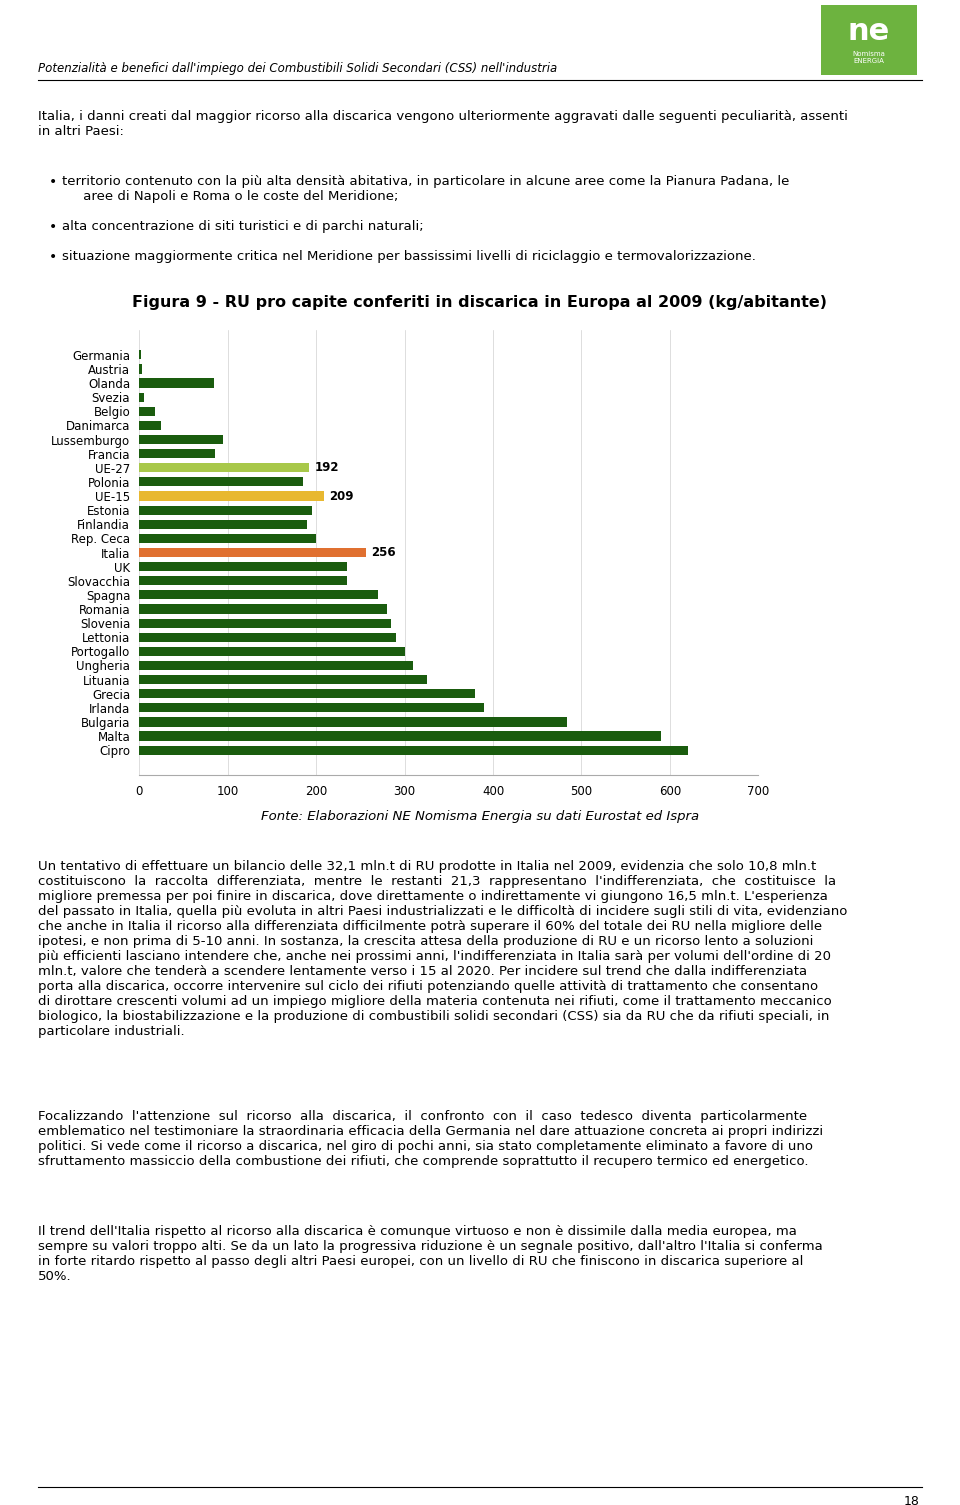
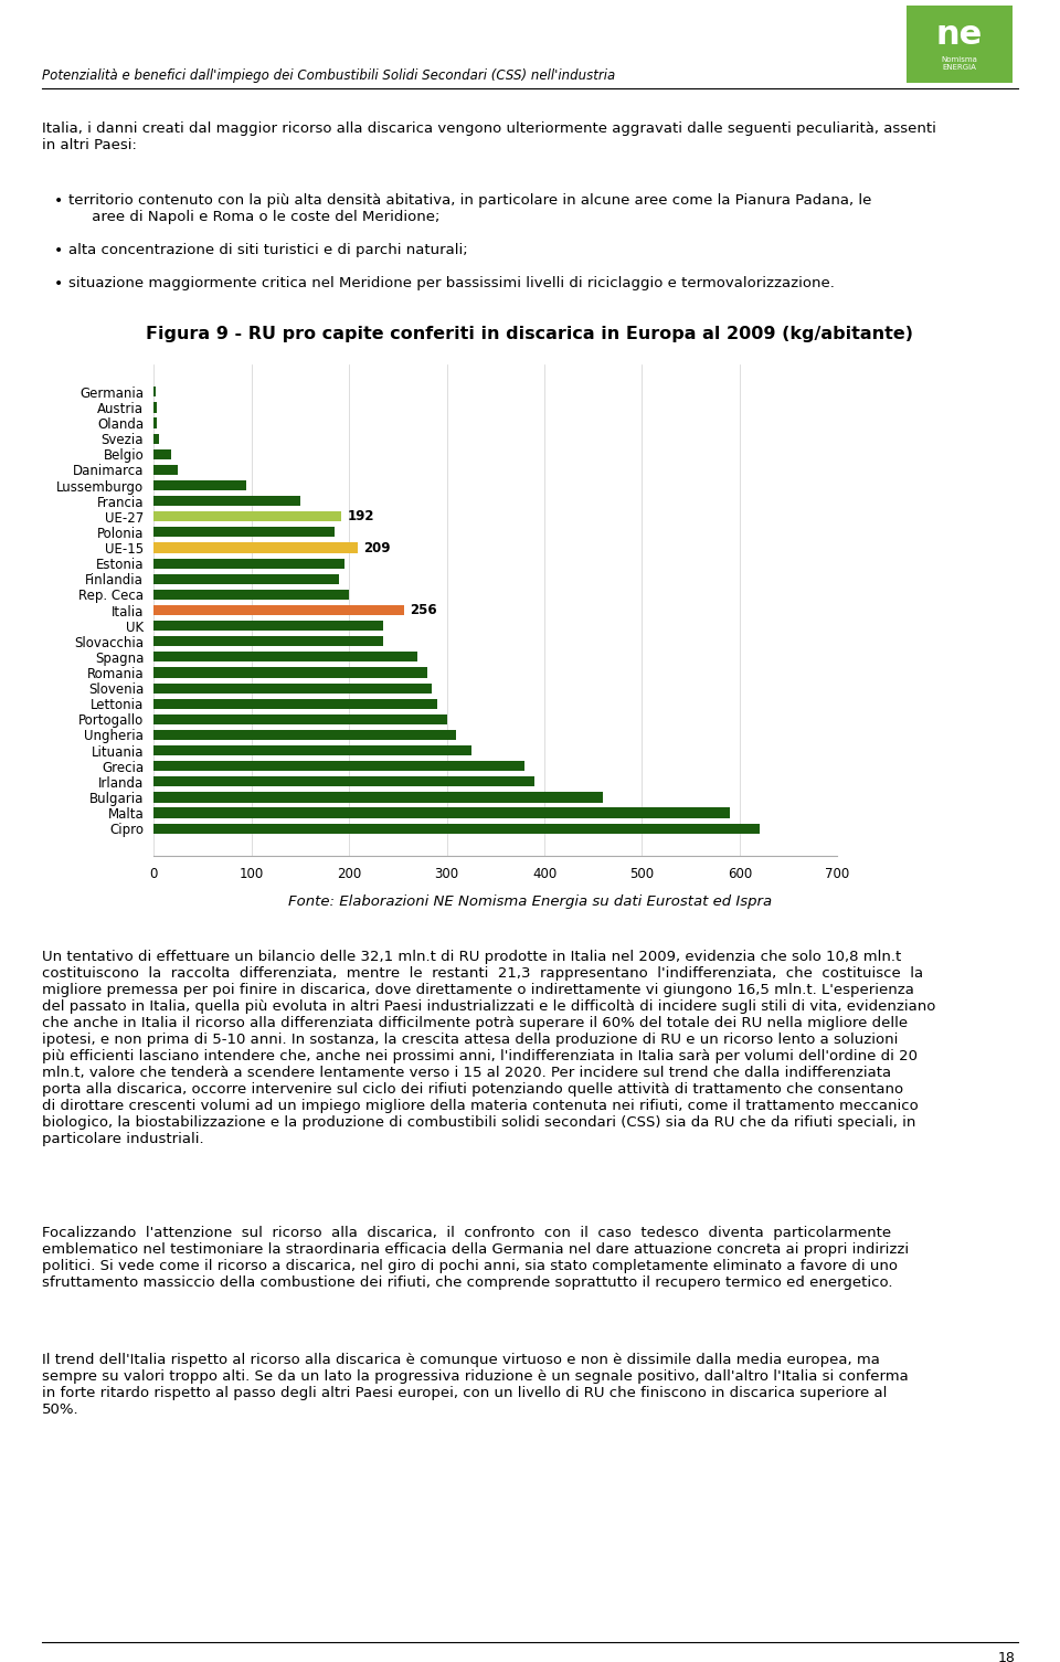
Olanda: 84 -> 3
Francia: 86 -> 150
Bulgaria: 484 -> 460
